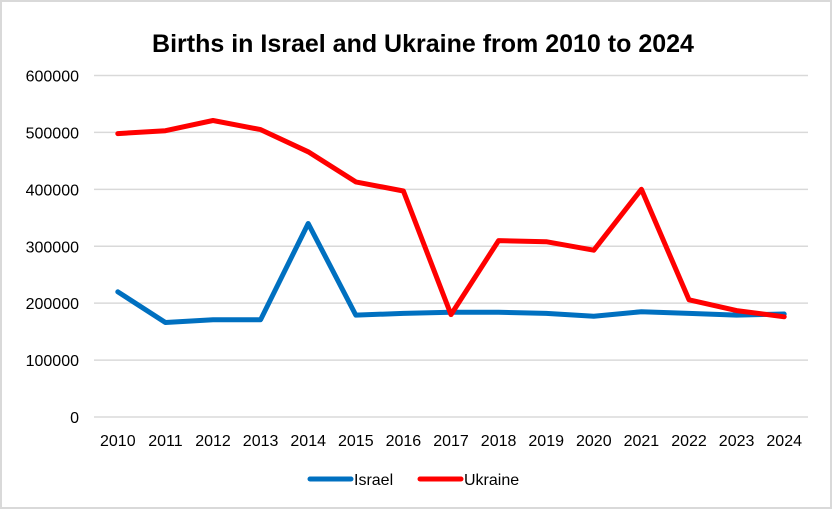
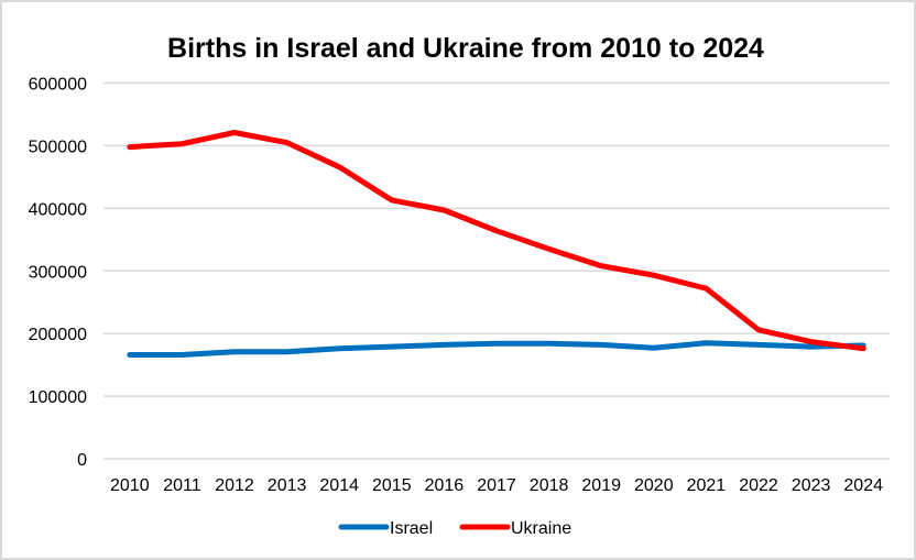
Israel/2010: 220000 -> 170000
Israel/2014: 340000 -> 180000
Ukraine/2017: 180000 -> 360000
Ukraine/2018: 310000 -> 340000
Ukraine/2021: 400000 -> 270000
